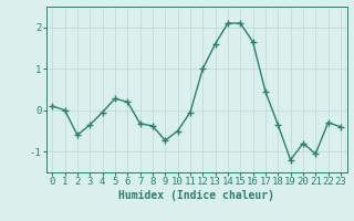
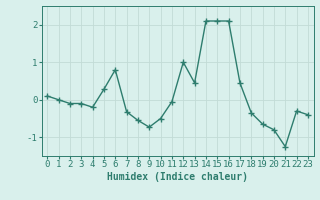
2: -0.60 -> -0.10
3: -0.35 -> -0.10
4: -0.05 -> -0.20
6: 0.20 -> 0.80
8: -0.38 -> -0.55
13: 1.60 -> 0.45
16: 1.65 -> 2.10
19: -1.20 -> -0.65
21: -1.05 -> -1.25
